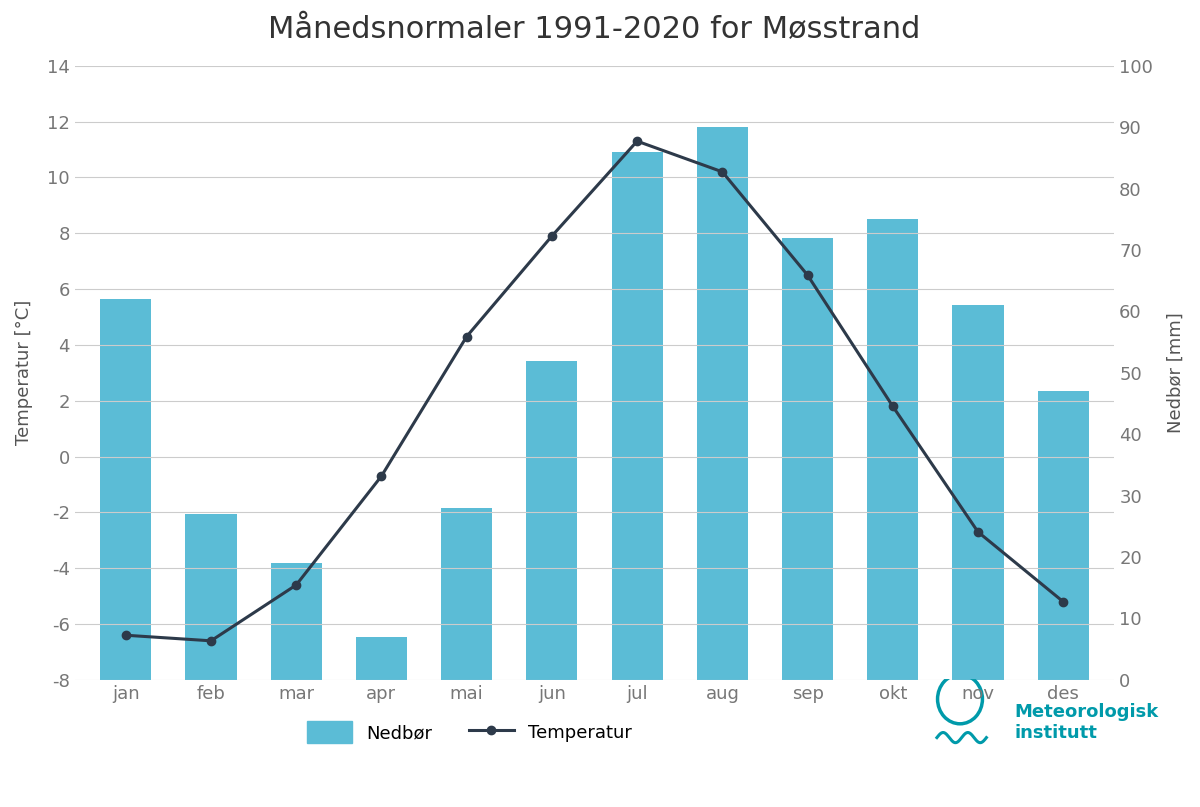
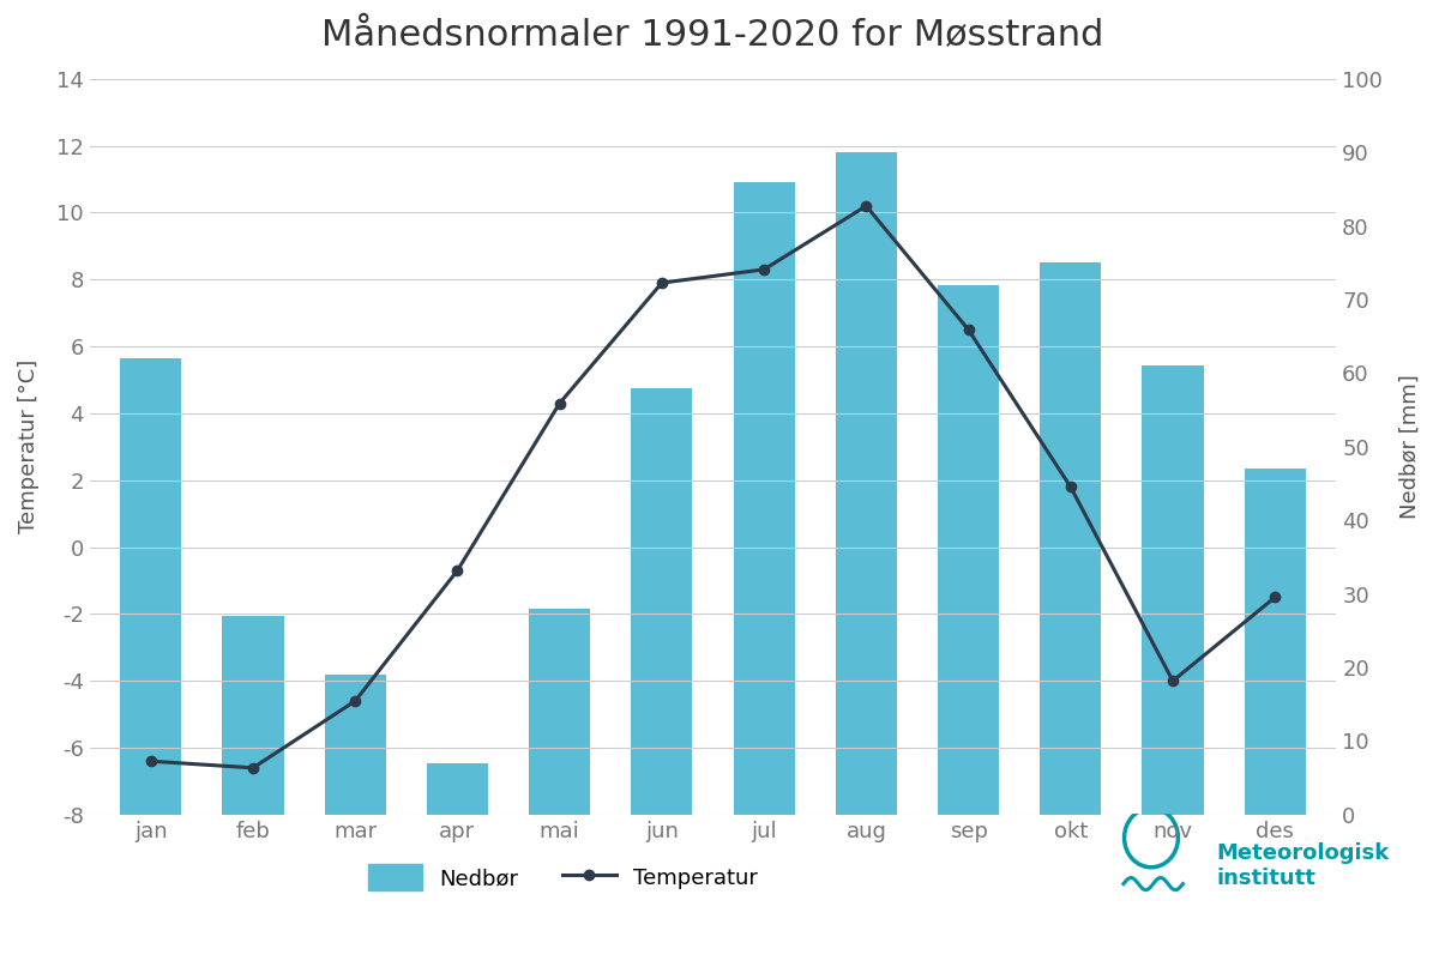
Månedsnormaler 1991-2020 for Møsstrand/Nedbør/jun: 52 -> 58
Månedsnormaler 1991-2020 for Møsstrand/Temperatur/jul: 11.3 -> 8.3
Månedsnormaler 1991-2020 for Møsstrand/Temperatur/nov: -2.7 -> -4.0
Månedsnormaler 1991-2020 for Møsstrand/Temperatur/des: -5.2 -> -1.5
